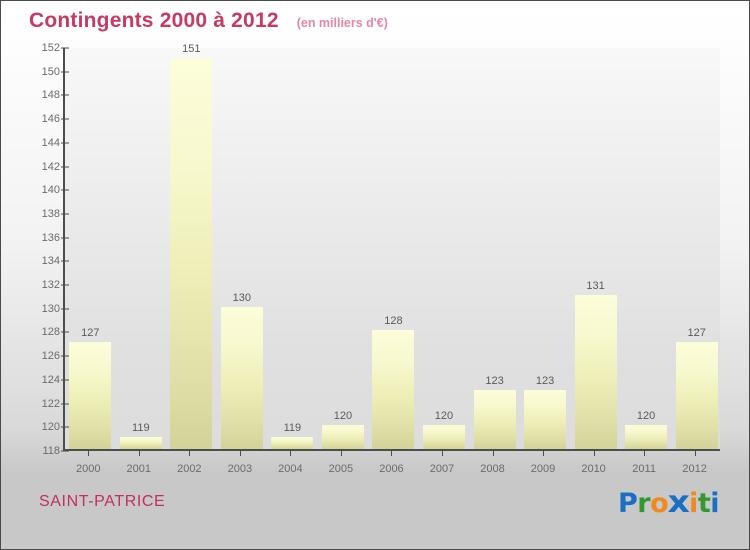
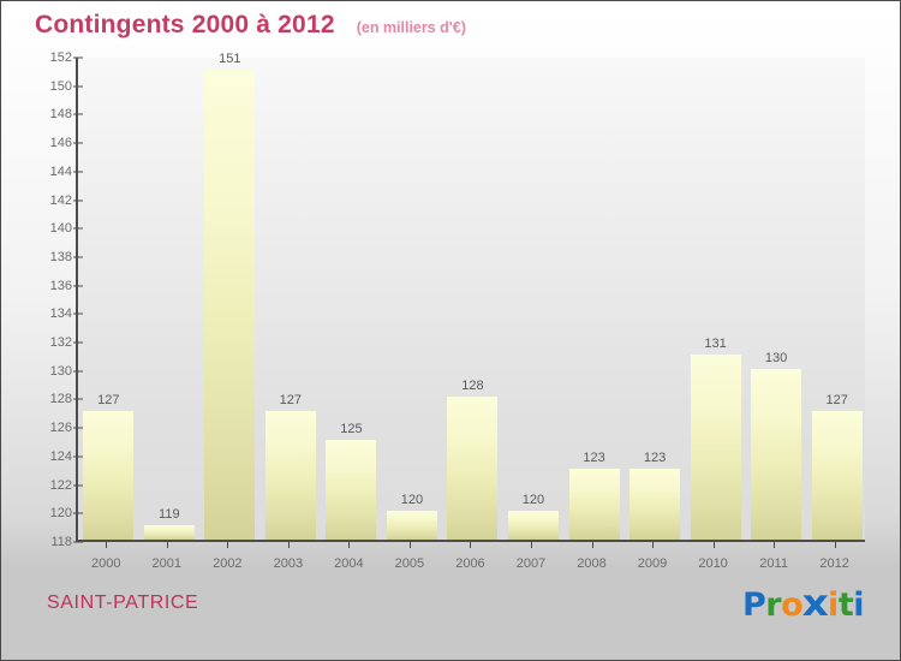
2003: 130 -> 127
2004: 119 -> 125
2011: 120 -> 130
